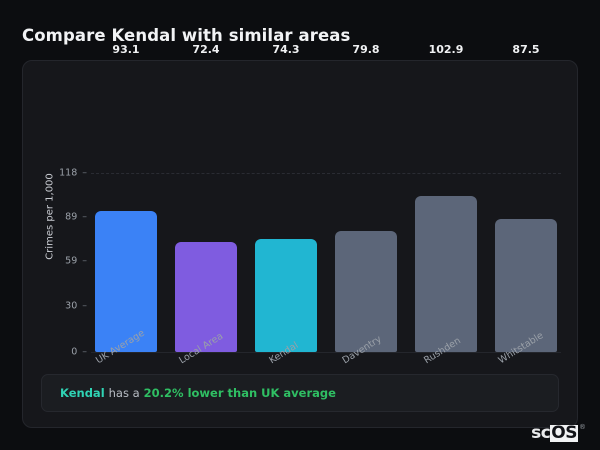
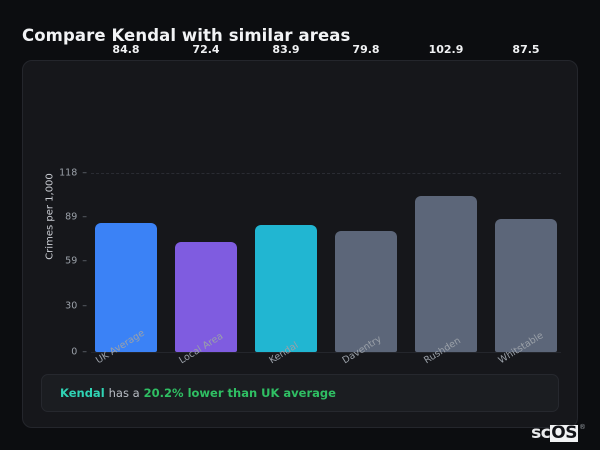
UK Average: 93.1 -> 84.8
Kendal: 74.3 -> 83.9
